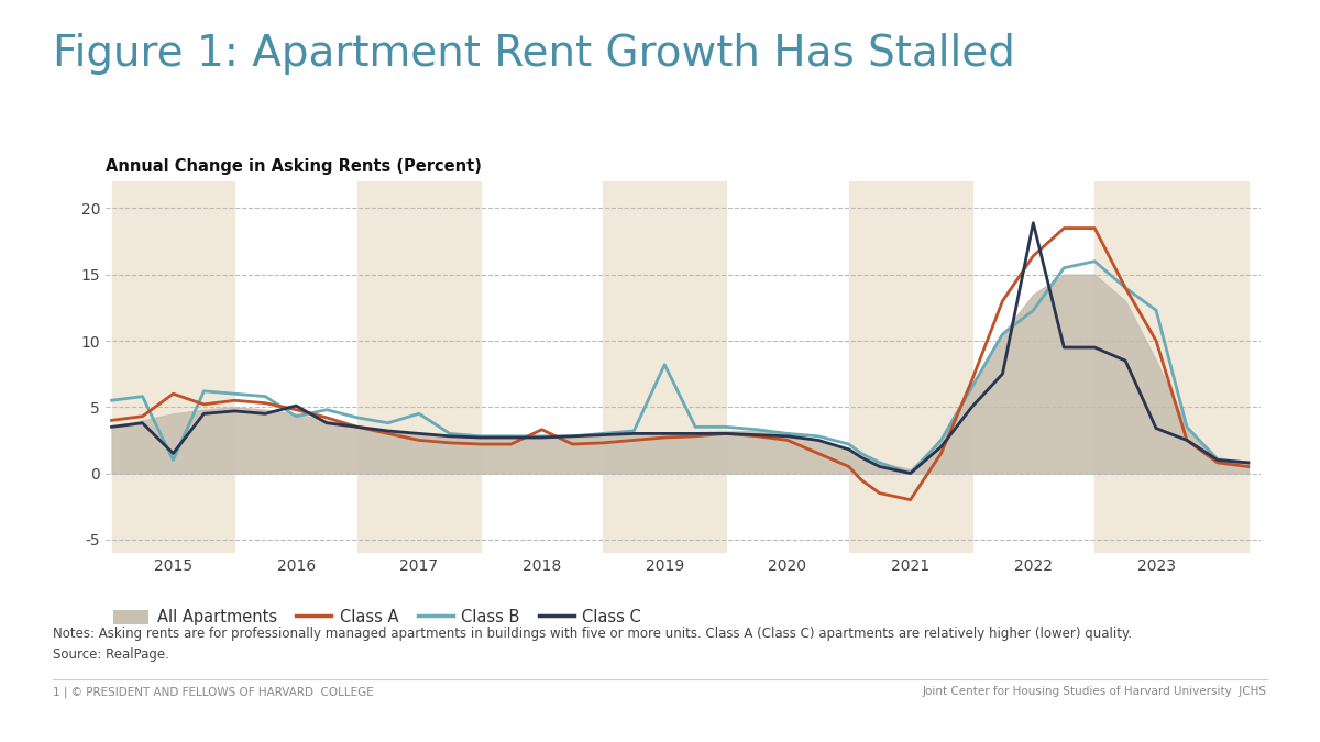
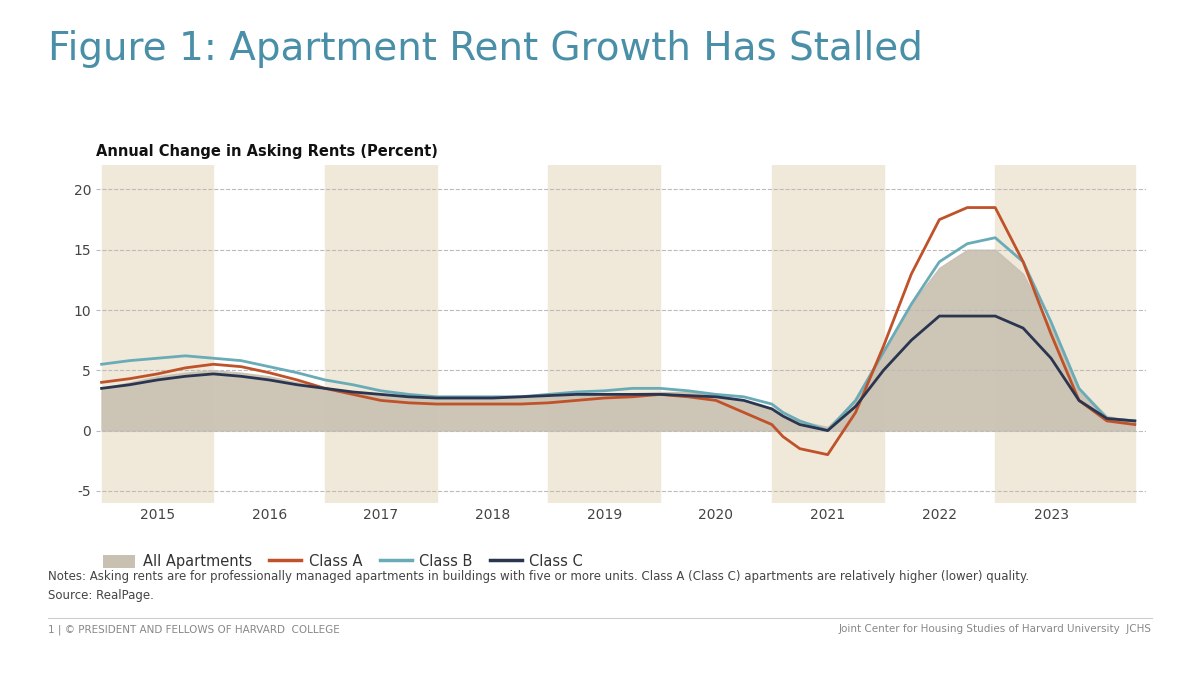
Class A/2015: 6.0 -> 4.7
Class B/2015: 1.0 -> 6.0
Class C/2015: 1.5 -> 4.2
Class B/2016: 4.3 -> 5.3
Class C/2016: 5.1 -> 4.2
Class B/2017: 4.5 -> 3.3
Class A/2018: 3.3 -> 2.2
Class B/2019: 8.2 -> 3.3
Class A/2022: 16.4 -> 17.5
Class B/2022: 12.3 -> 14.0
Class C/2022: 18.9 -> 9.5
Class A/2023: 10.0 -> 8.0
Class B/2023: 12.3 -> 9.0
Class C/2023: 3.4 -> 6.0
